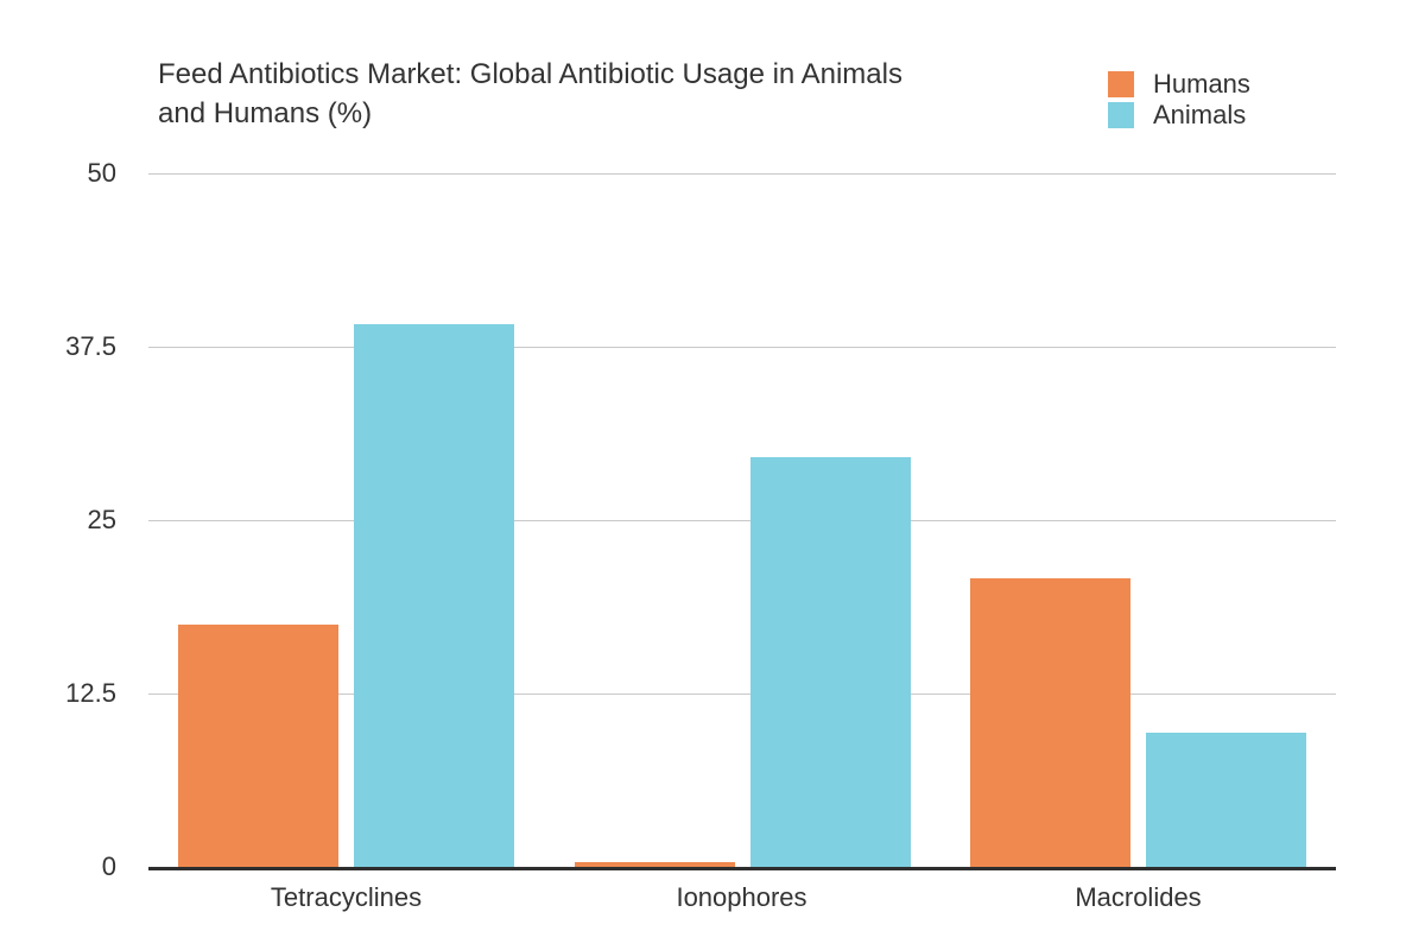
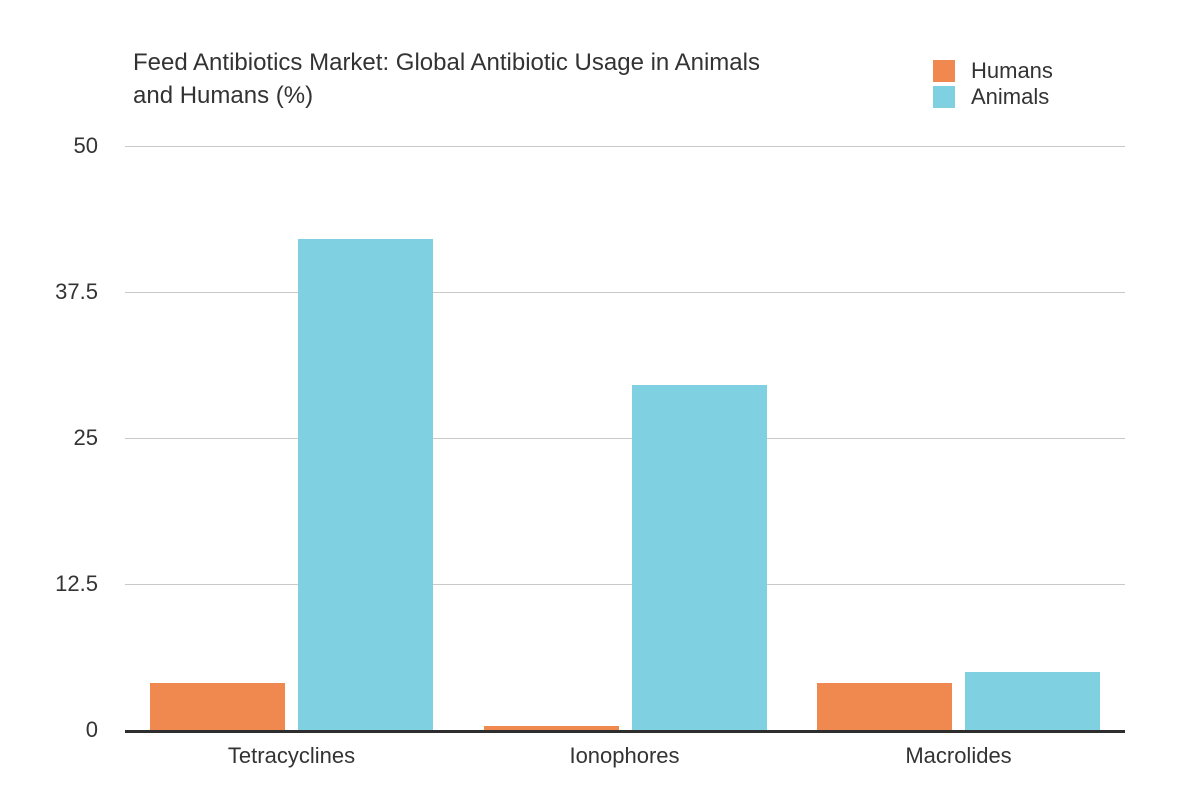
Humans/Tetracyclines: 17.5 -> 4.0
Animals/Tetracyclines: 39.1 -> 42.0
Humans/Macrolides: 20.8 -> 4.0
Animals/Macrolides: 9.7 -> 5.0
